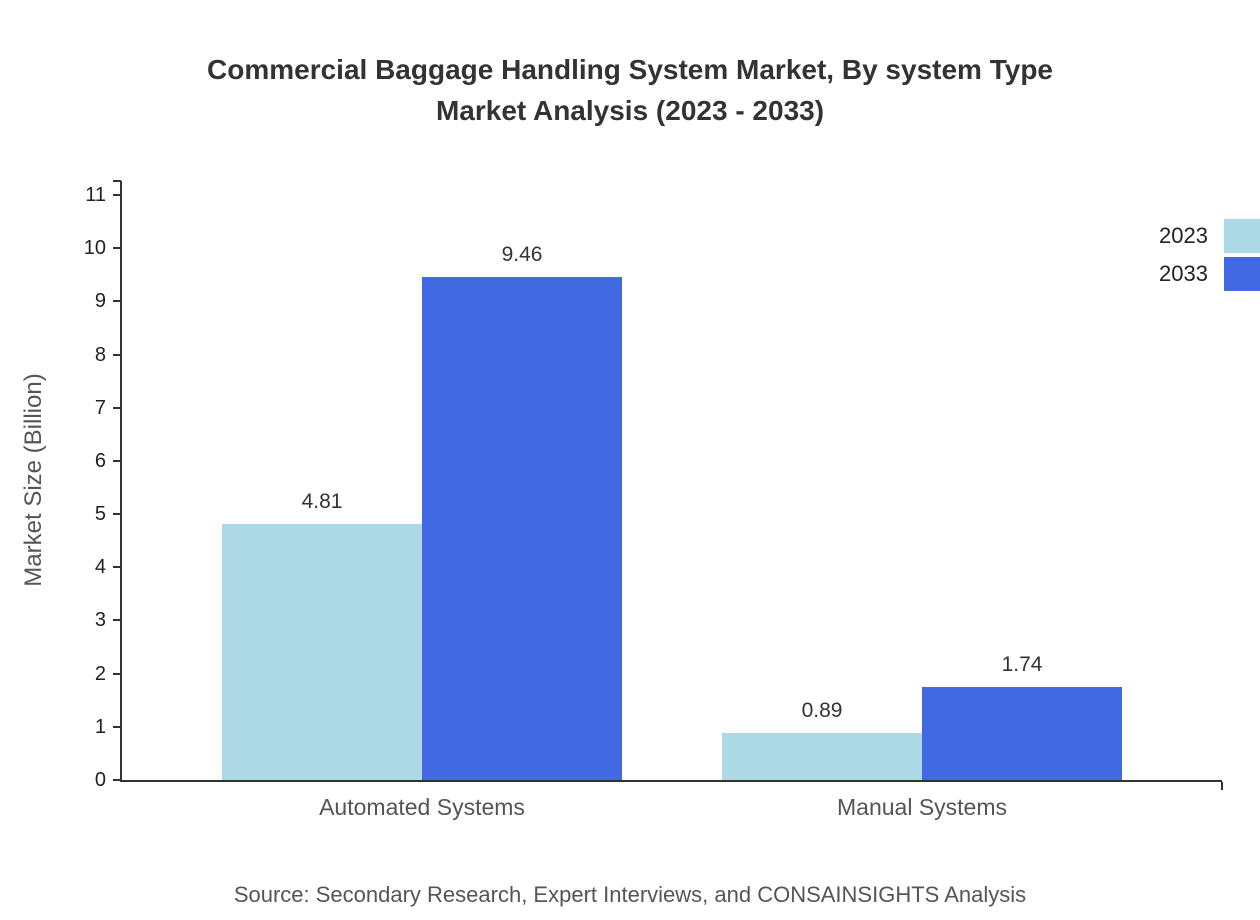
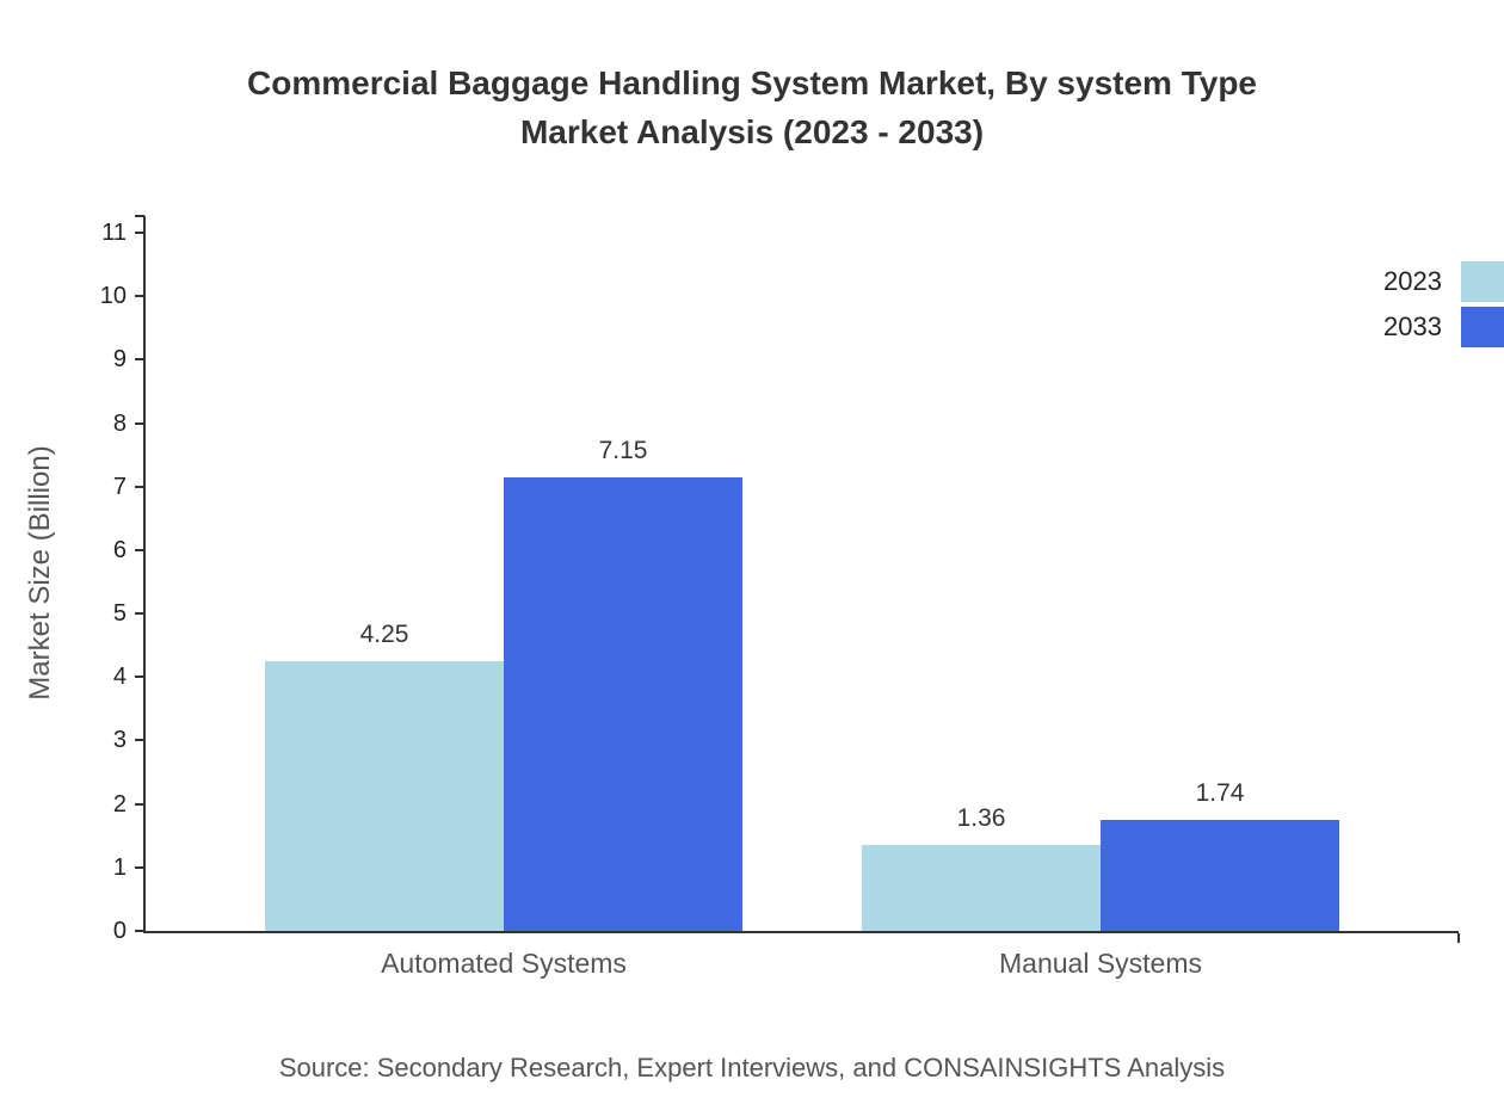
2023/Automated Systems: 4.81 -> 4.25
2033/Automated Systems: 9.46 -> 7.15
2023/Manual Systems: 0.89 -> 1.36
